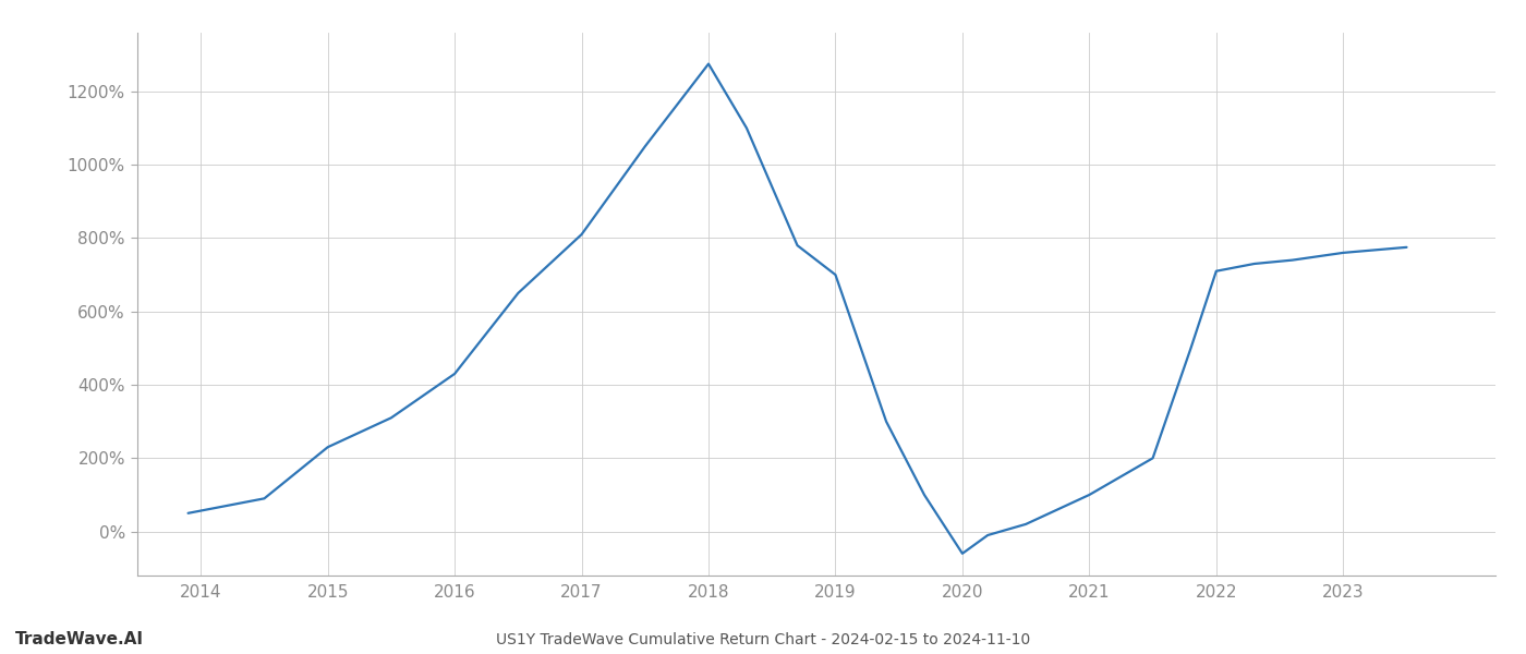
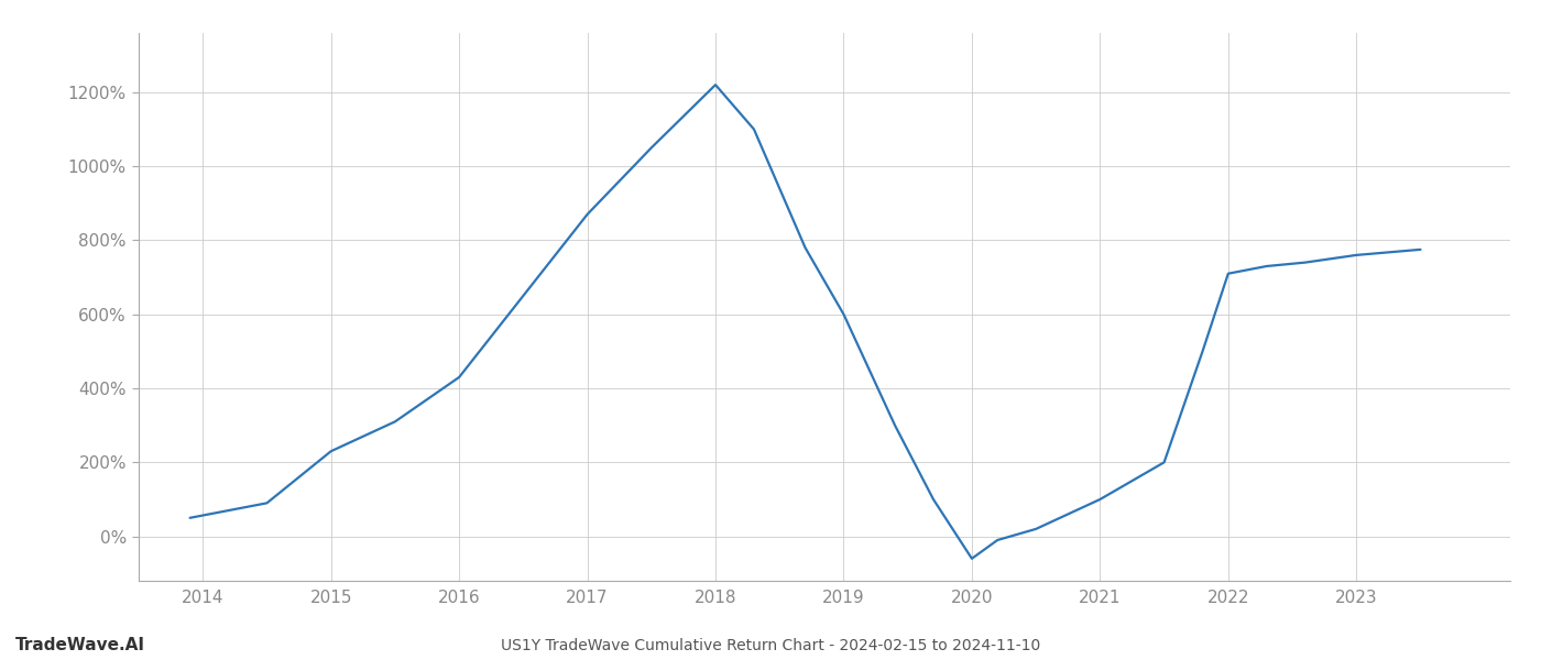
2017: 810% -> 870%
2018: 1275% -> 1220%
2019: 700% -> 600%
